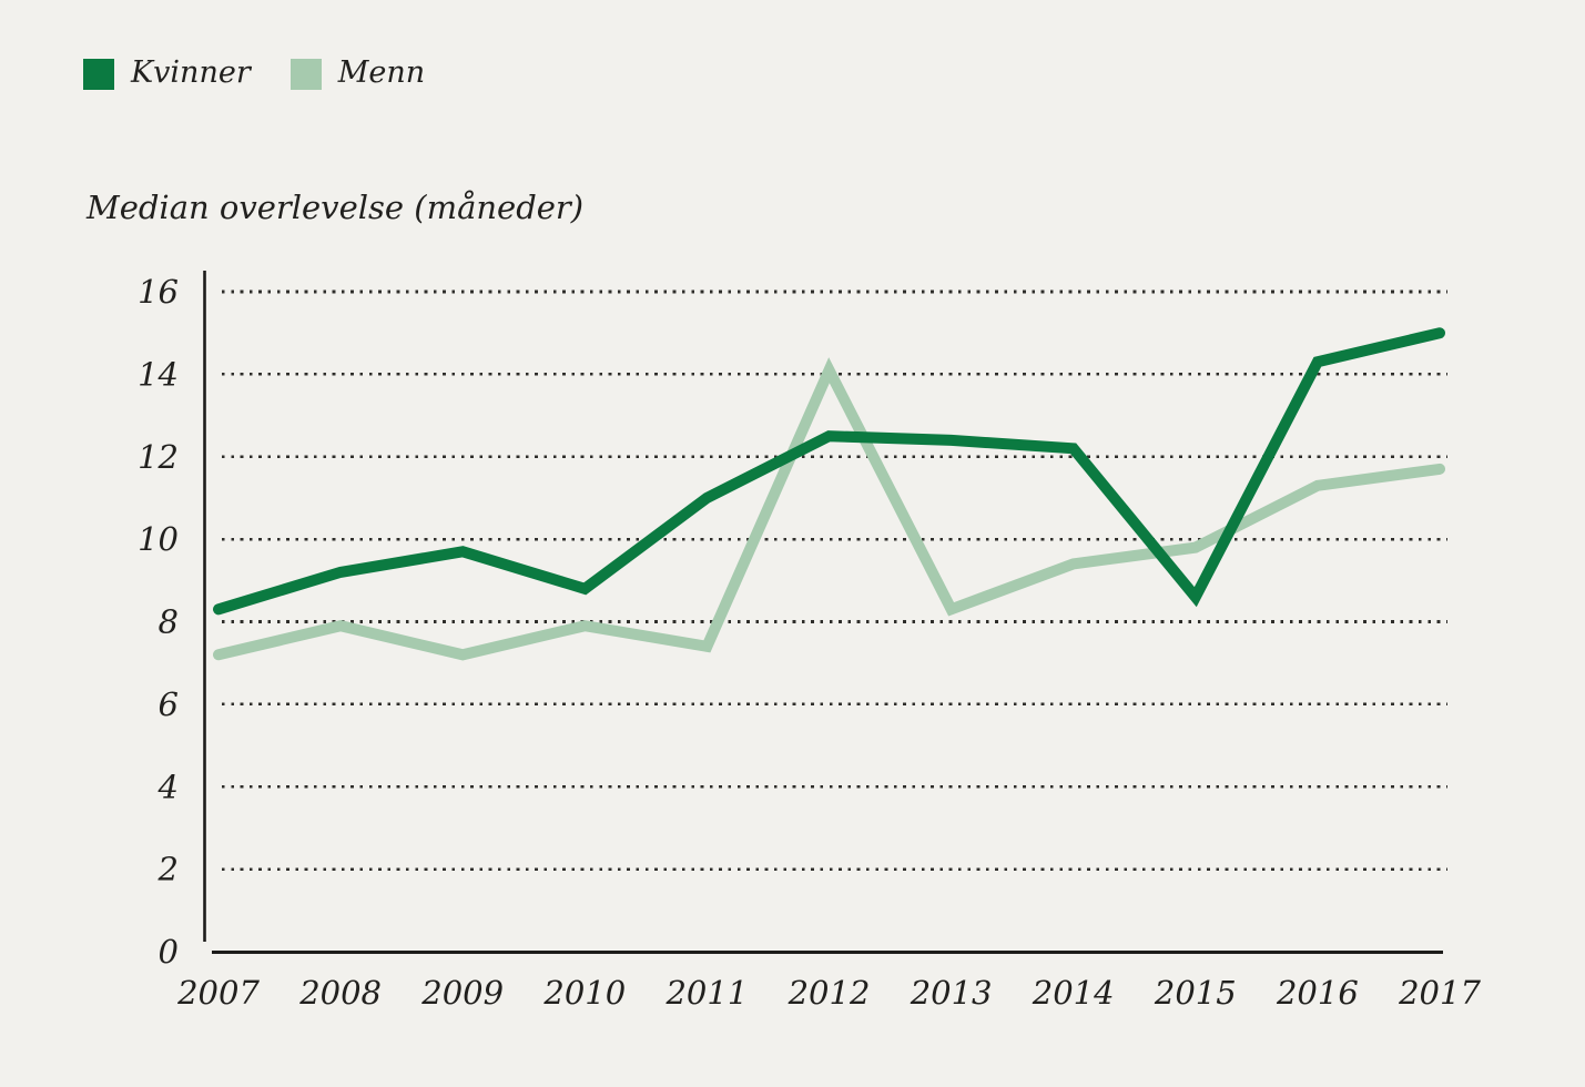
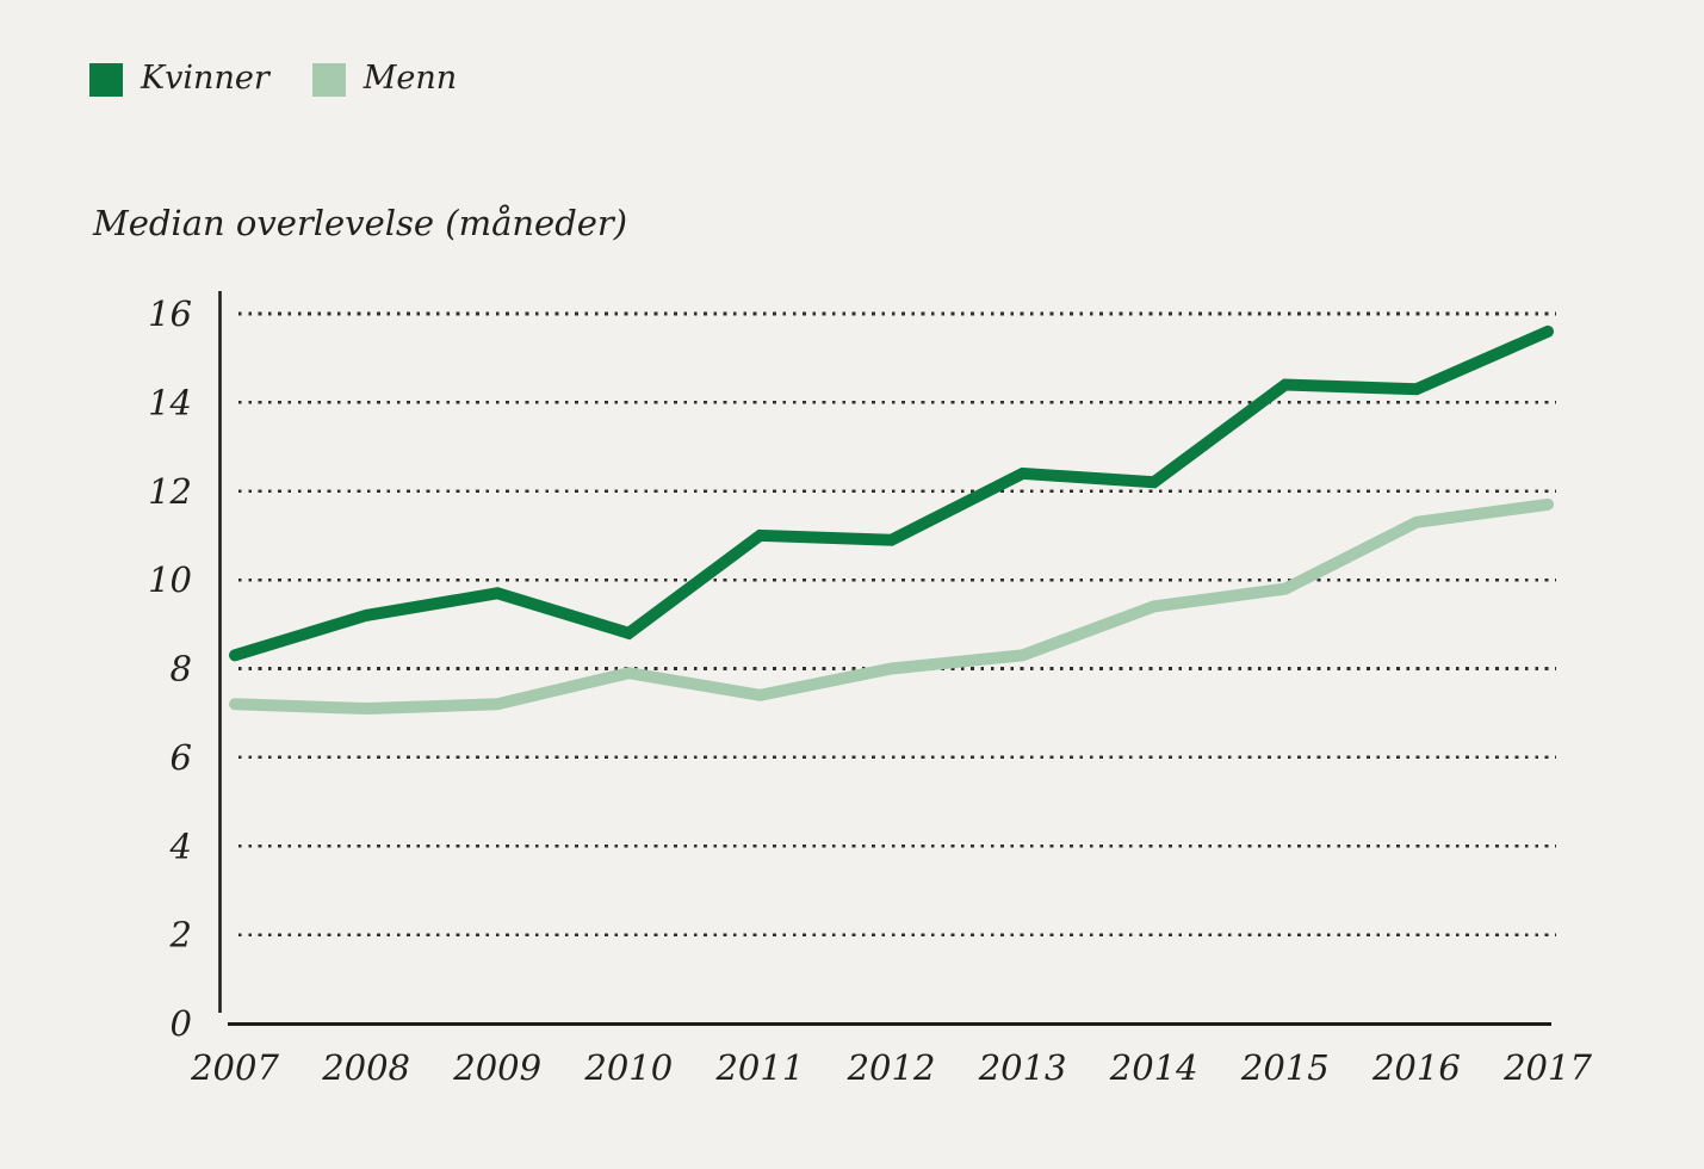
Menn/2008: 7.9 -> 7.1
Kvinner/2012: 12.5 -> 10.9
Menn/2012: 14.1 -> 8.0
Kvinner/2015: 8.6 -> 14.4
Kvinner/2017: 15.0 -> 15.6
